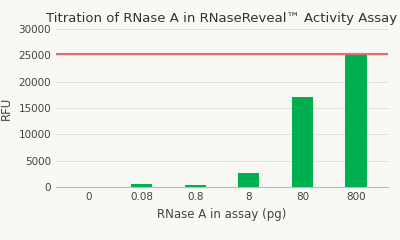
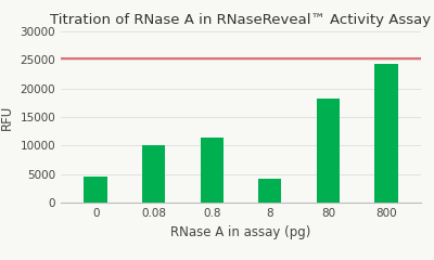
0: 100 -> 4600
0.08: 500 -> 10000
0.8: 400 -> 11400
8: 2600 -> 4200
80: 17000 -> 18200
800: 25400 -> 24200
